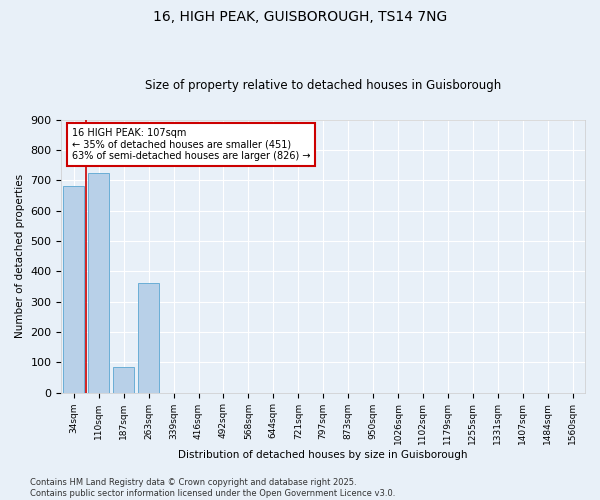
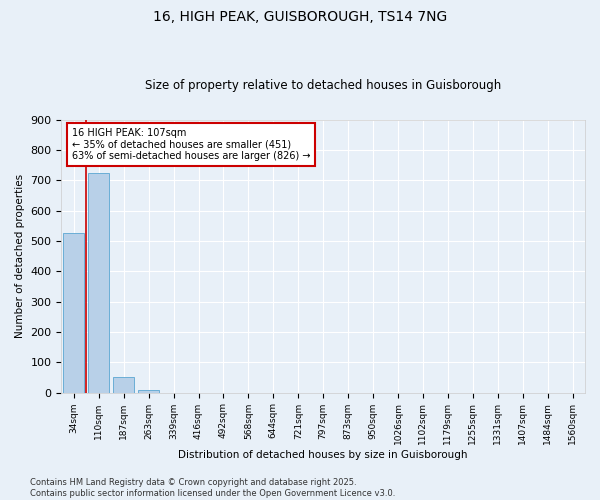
34sqm: 680 -> 525
187sqm: 85 -> 50
263sqm: 360 -> 10
